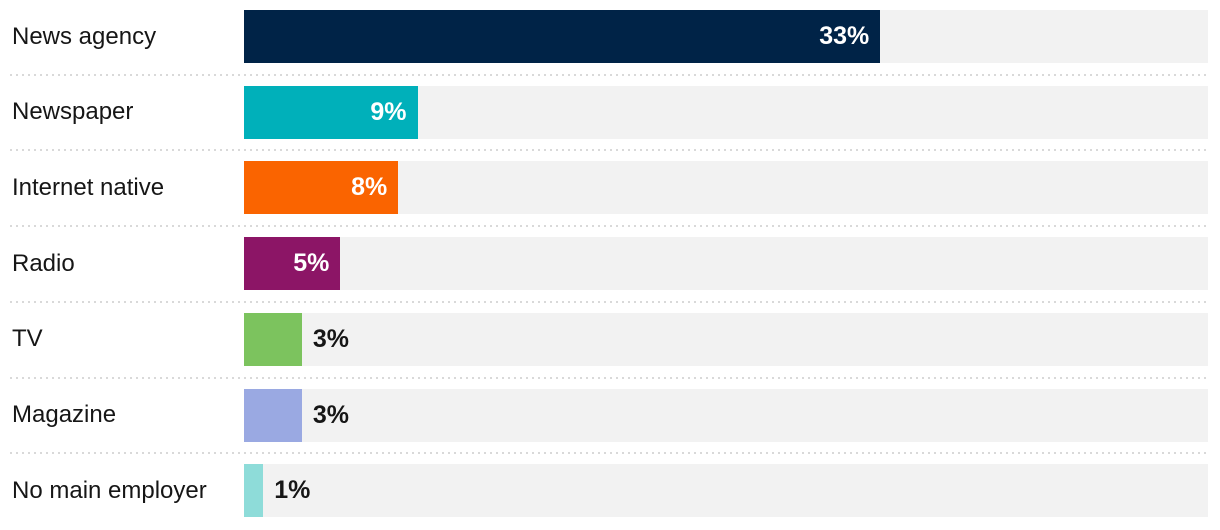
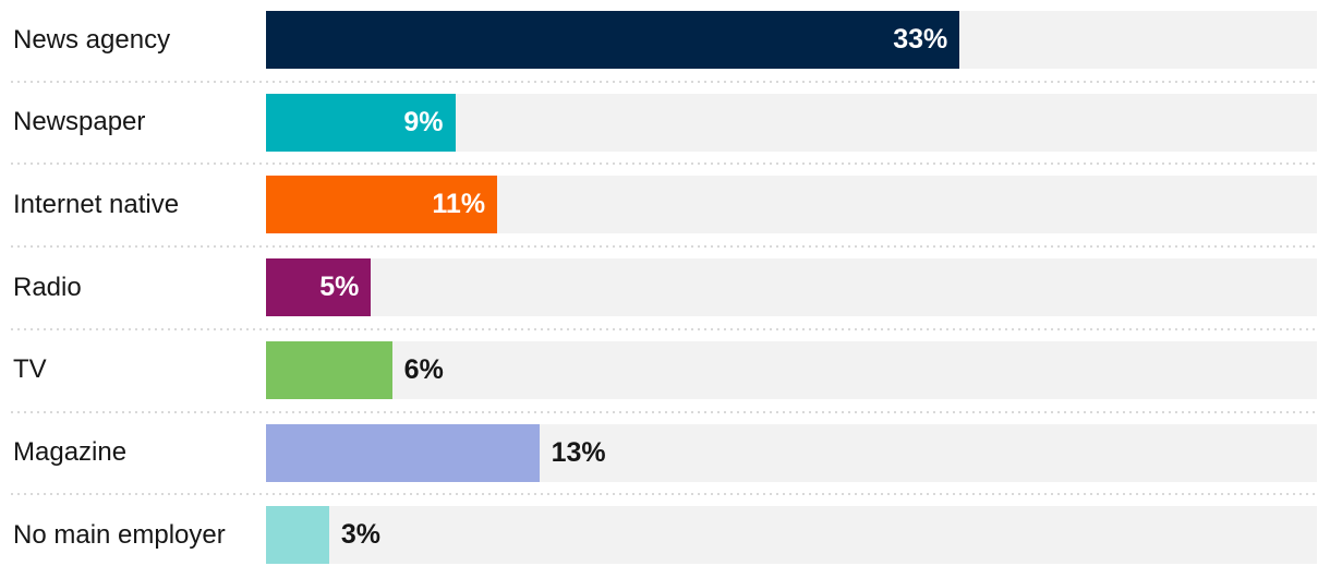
Internet native: 8% -> 11%
TV: 3% -> 6%
Magazine: 3% -> 13%
No main employer: 1% -> 3%
